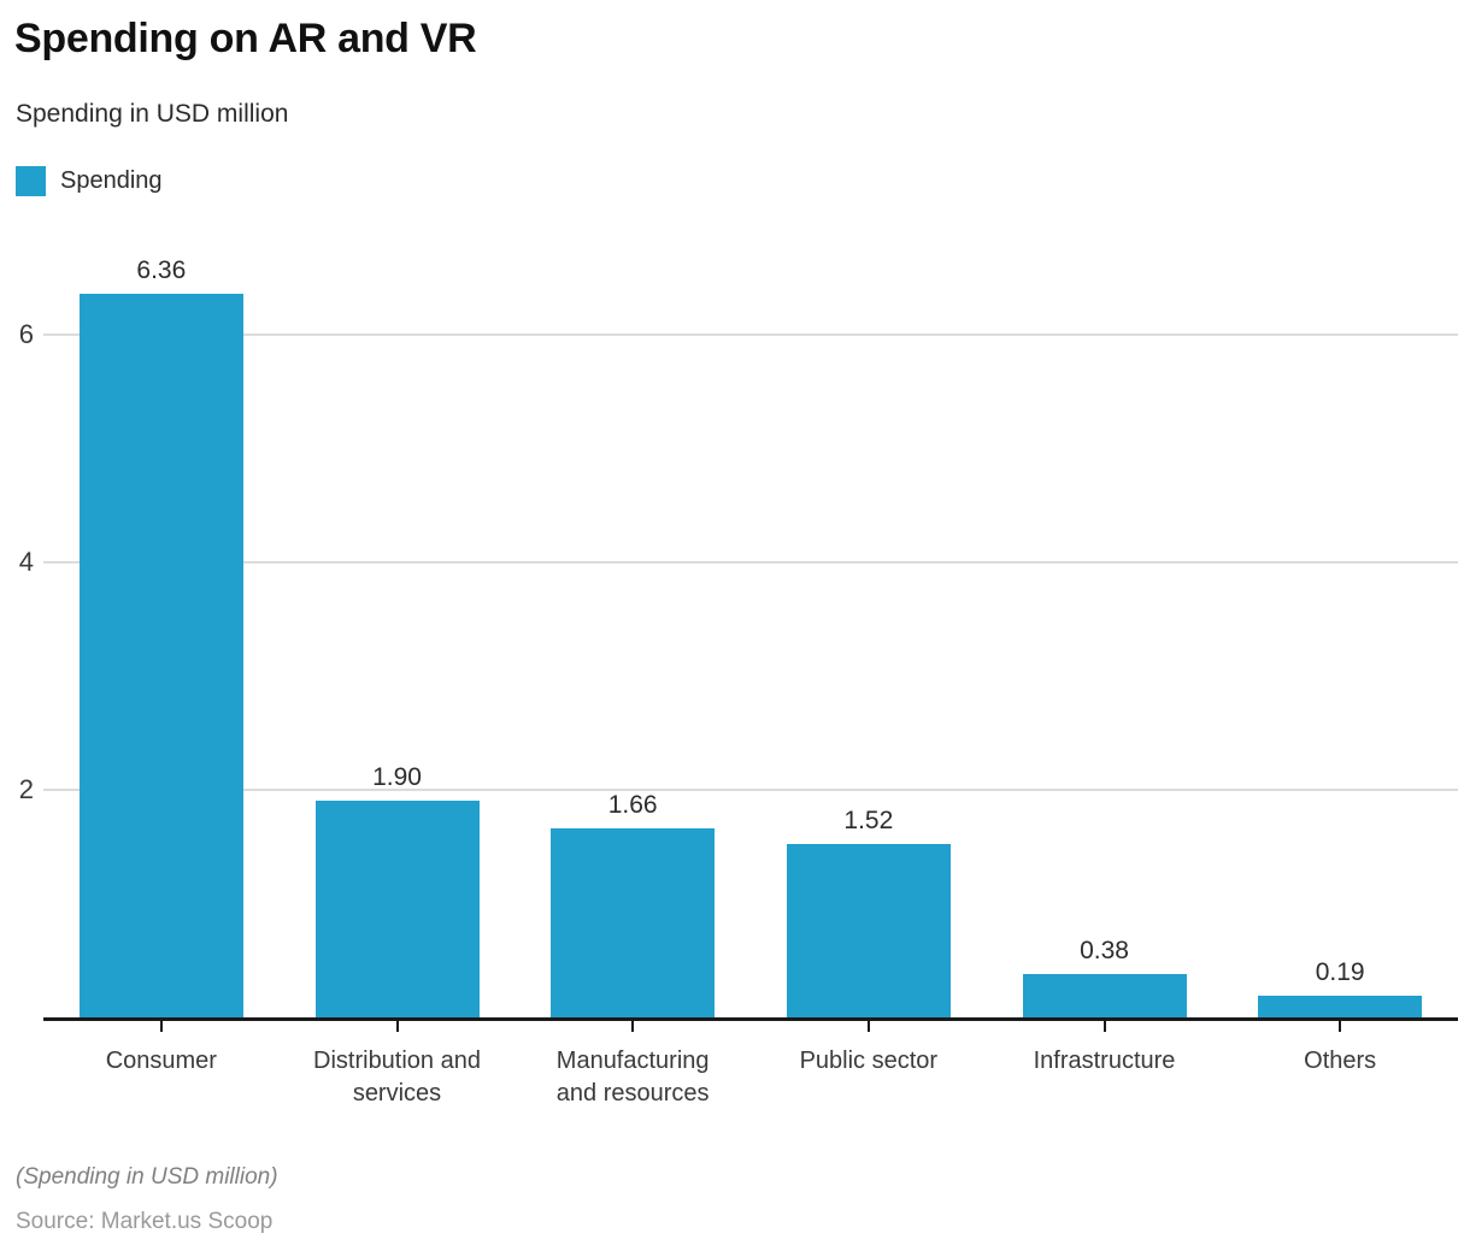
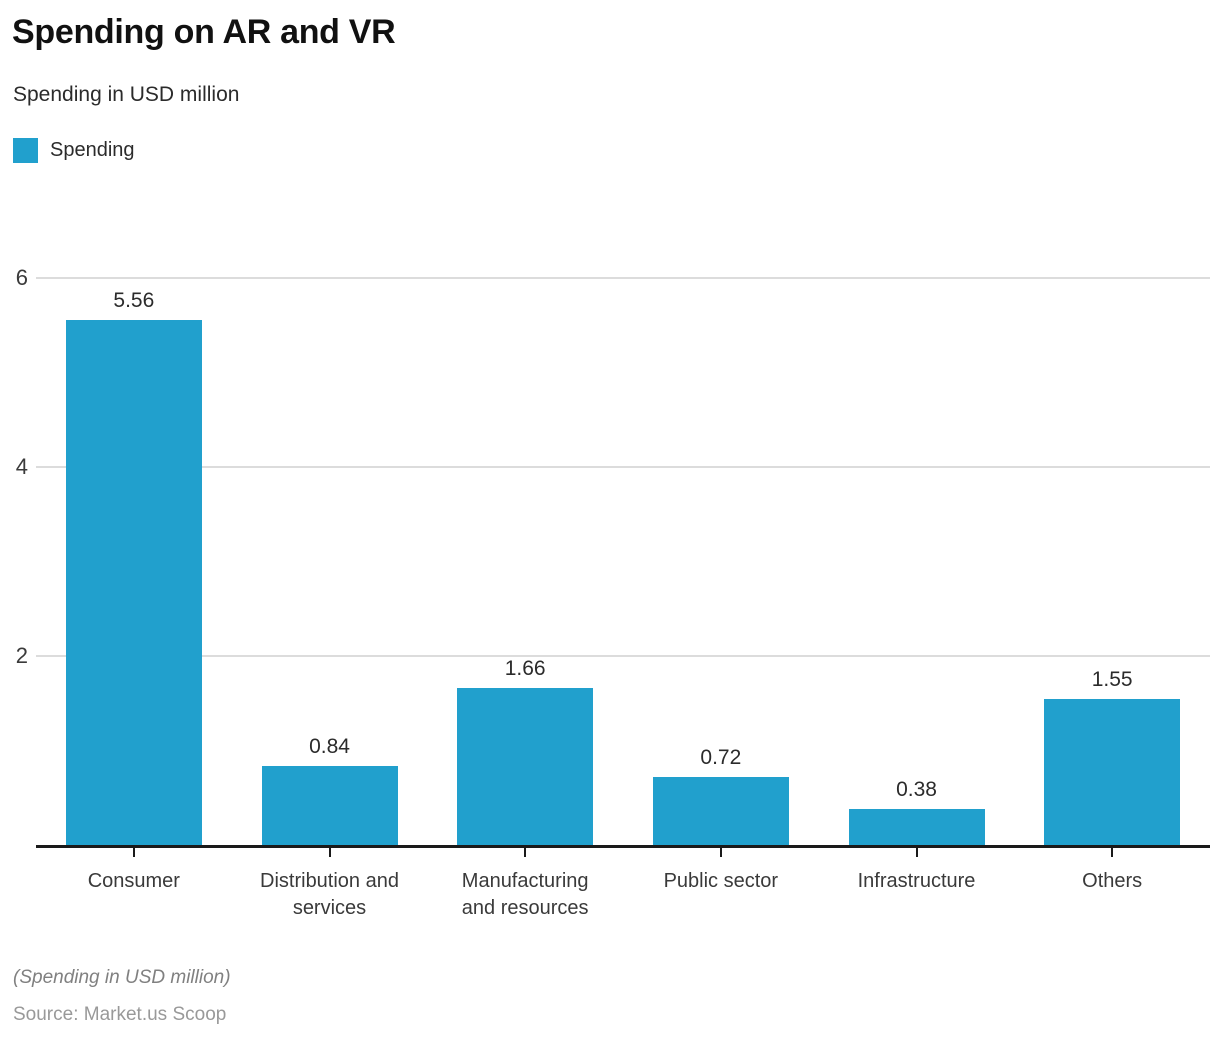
Consumer: 6.36 -> 5.56
Distribution and services: 1.90 -> 0.84
Public sector: 1.52 -> 0.72
Others: 0.19 -> 1.55
